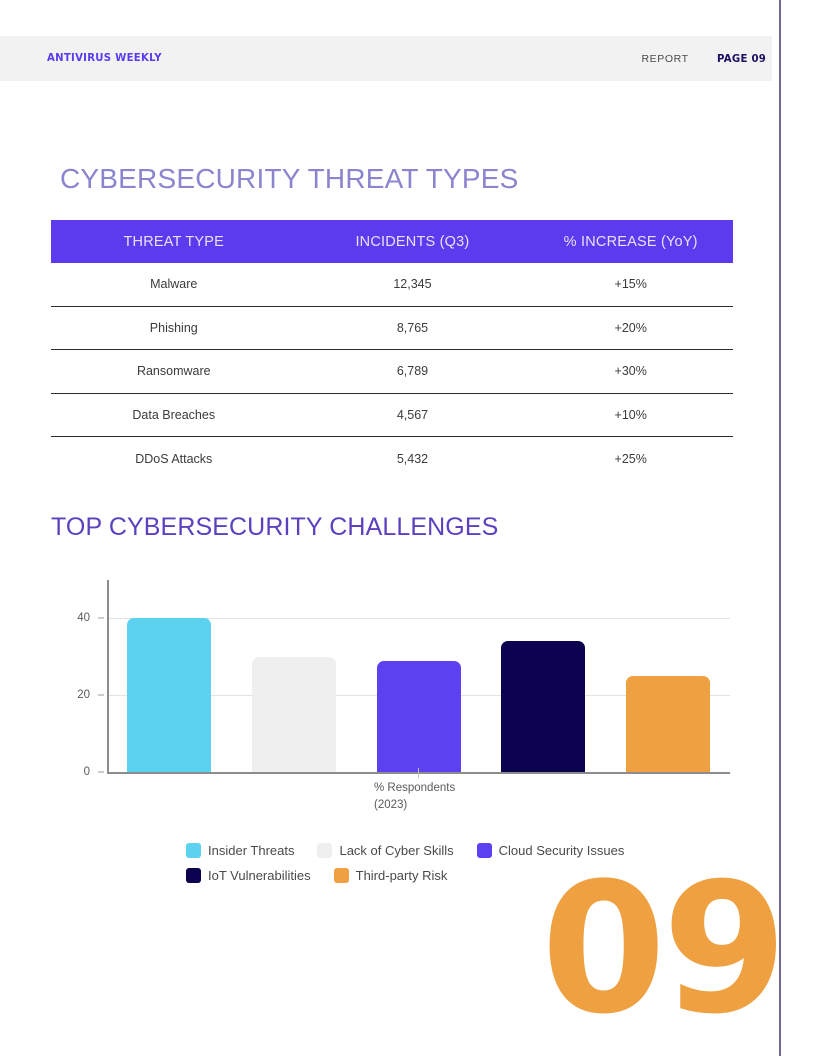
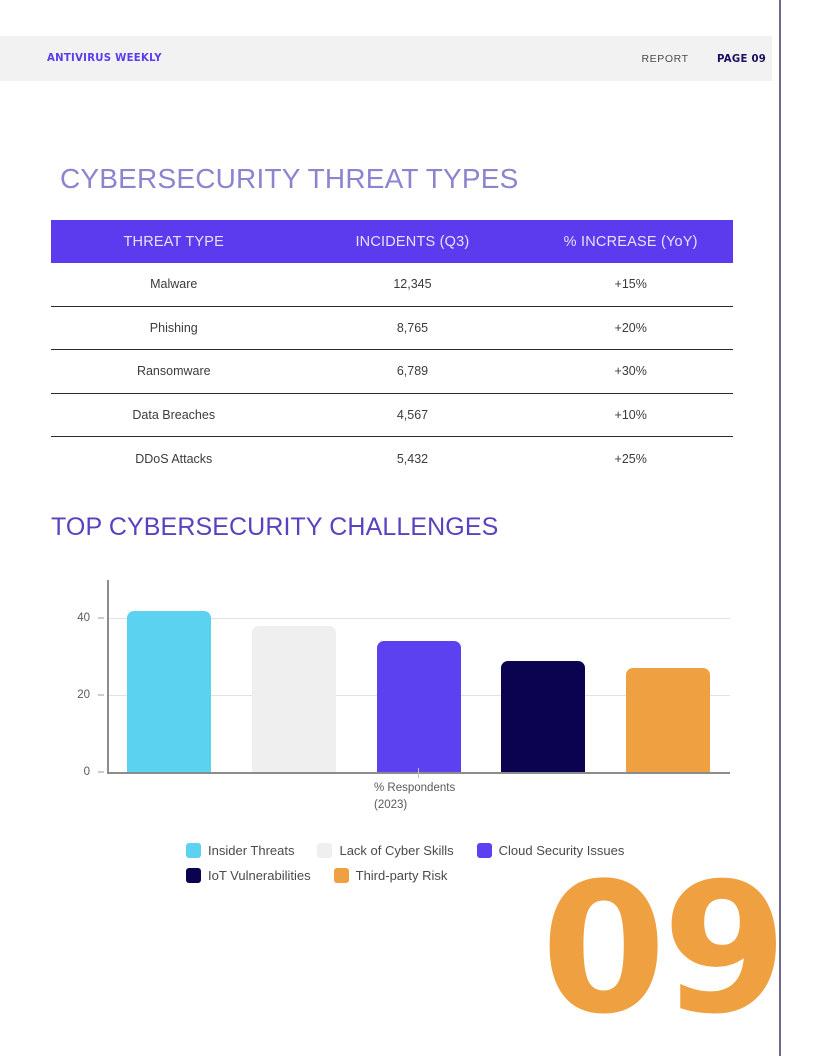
Insider Threats: 40 -> 42
Lack of Cyber Skills: 30 -> 38
Cloud Security Issues: 29 -> 34
IoT Vulnerabilities: 34 -> 29
Third-party Risk: 25 -> 27
